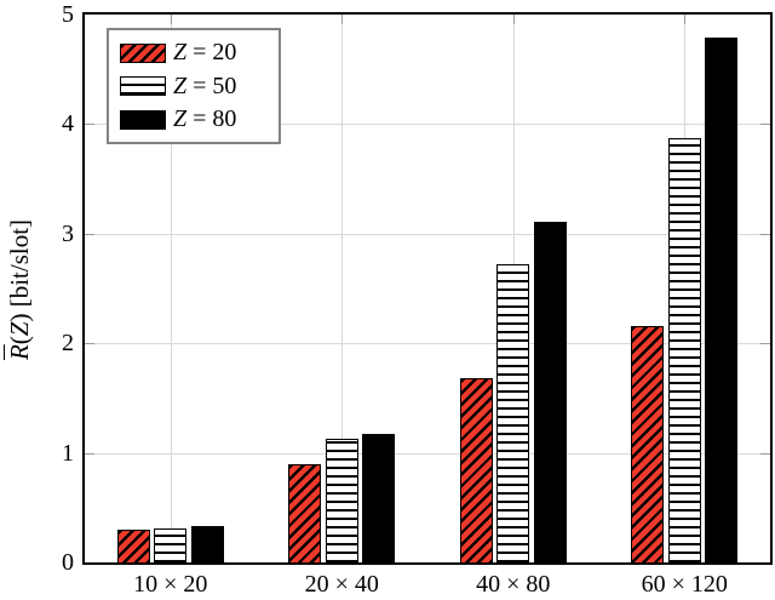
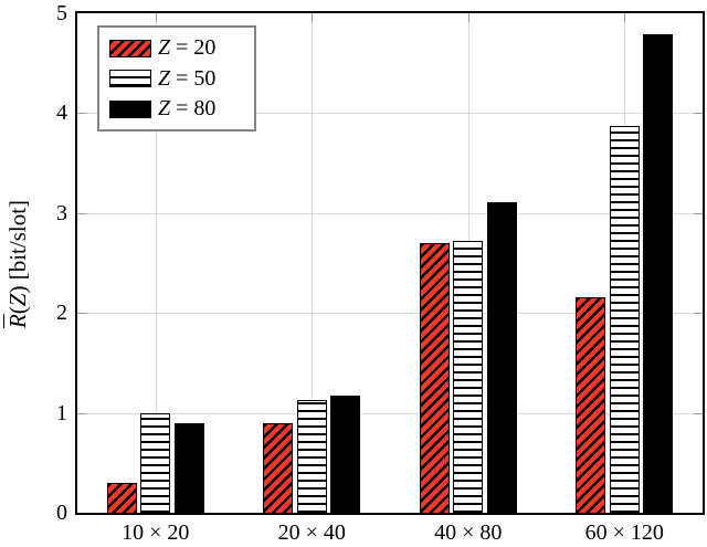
Z = 50/10 × 20: 0.3 -> 1.0
Z = 80/10 × 20: 0.3 -> 0.9
Z = 20/40 × 80: 1.7 -> 2.7
